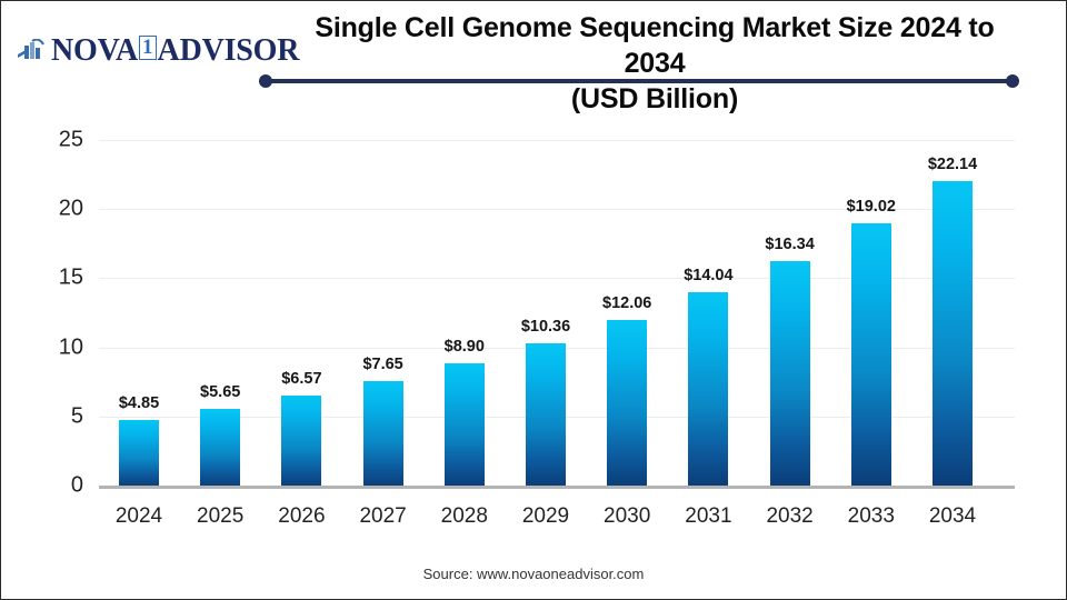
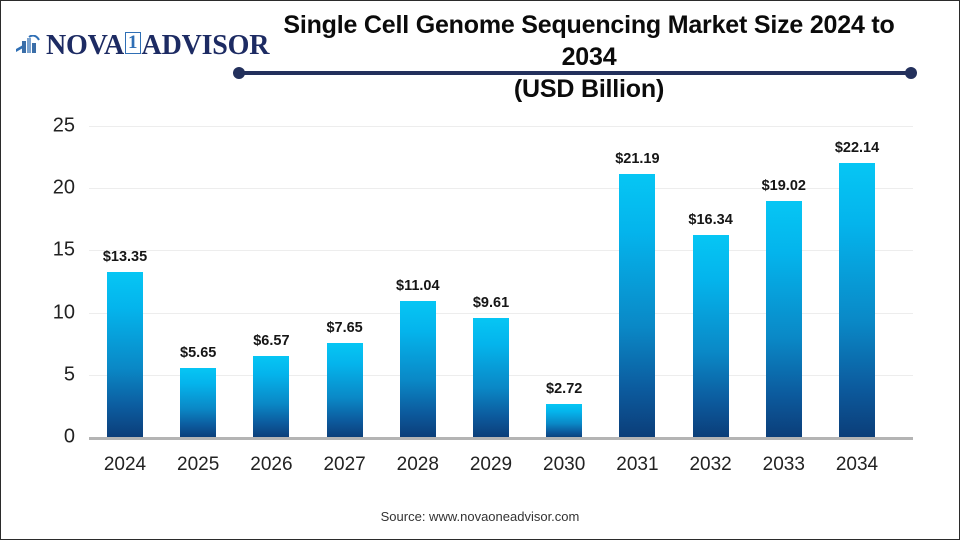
2024: $4.85 -> $13.35
2028: $8.90 -> $11.04
2029: $10.36 -> $9.61
2030: $12.06 -> $2.72
2031: $14.04 -> $21.19
